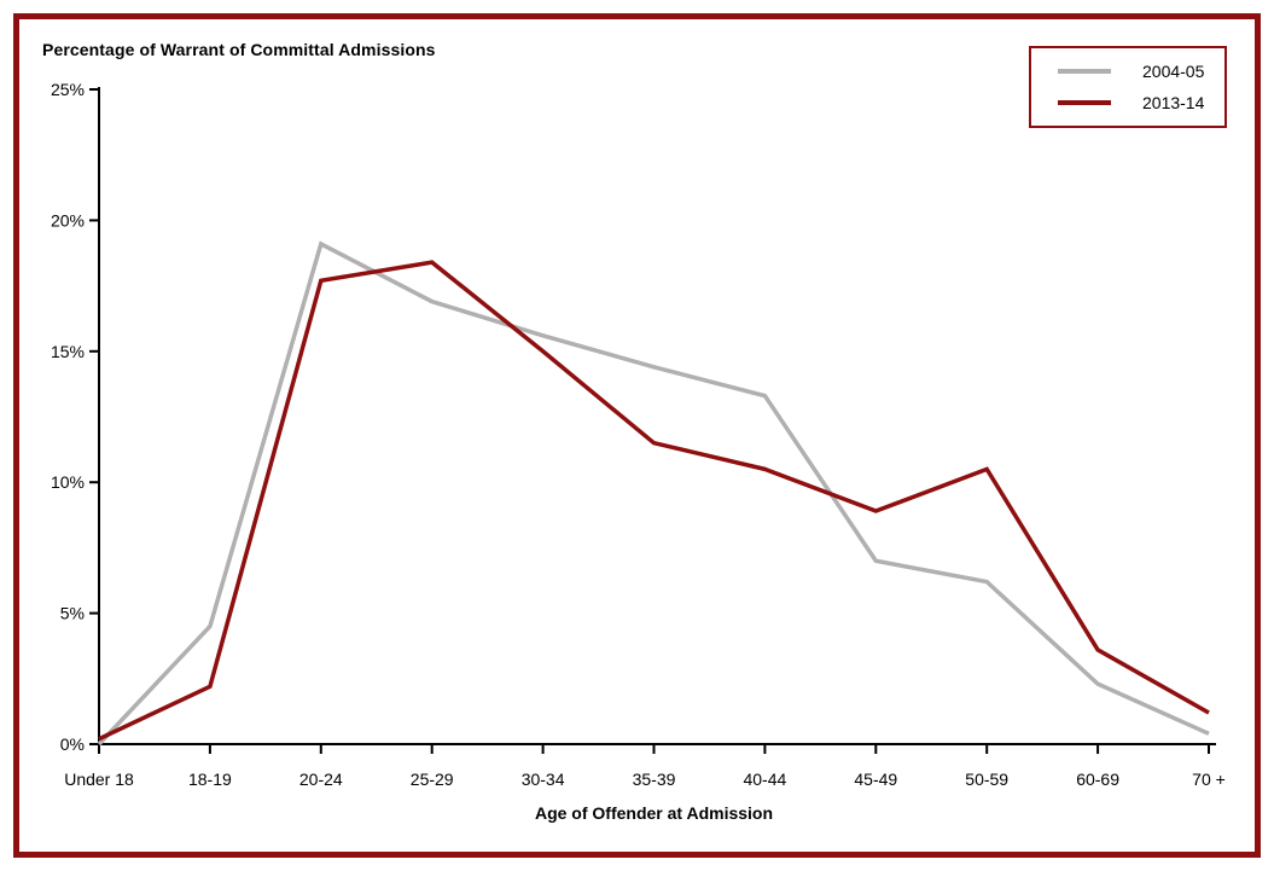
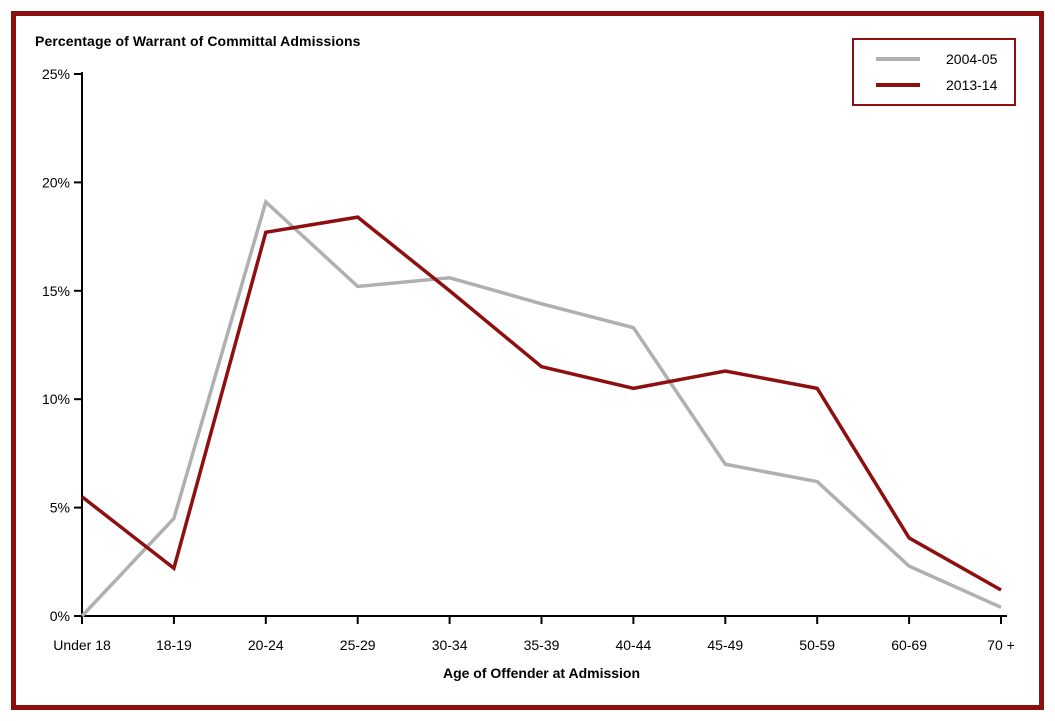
2013-14/Under 18: 0.2% -> 5.5%
2004-05/25-29: 16.9% -> 15.2%
2013-14/45-49: 8.9% -> 11.3%
